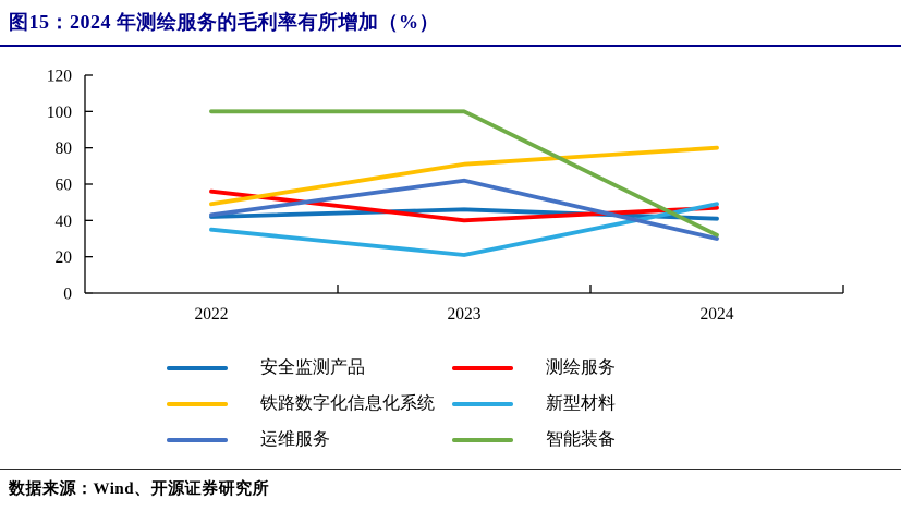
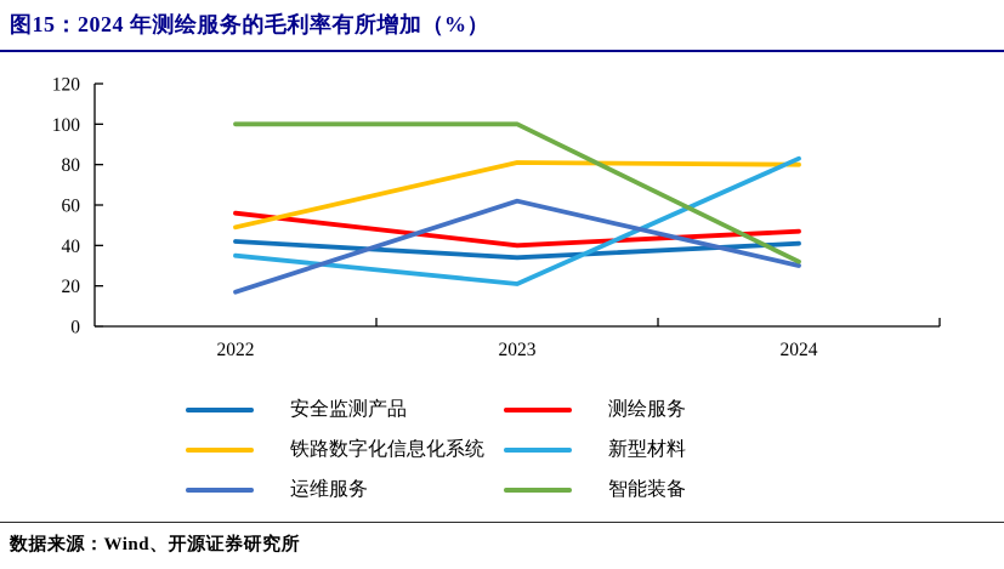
运维服务/2022: 43 -> 17
安全监测产品/2023: 46 -> 34
铁路数字化信息化系统/2023: 71 -> 81
新型材料/2024: 49 -> 83
